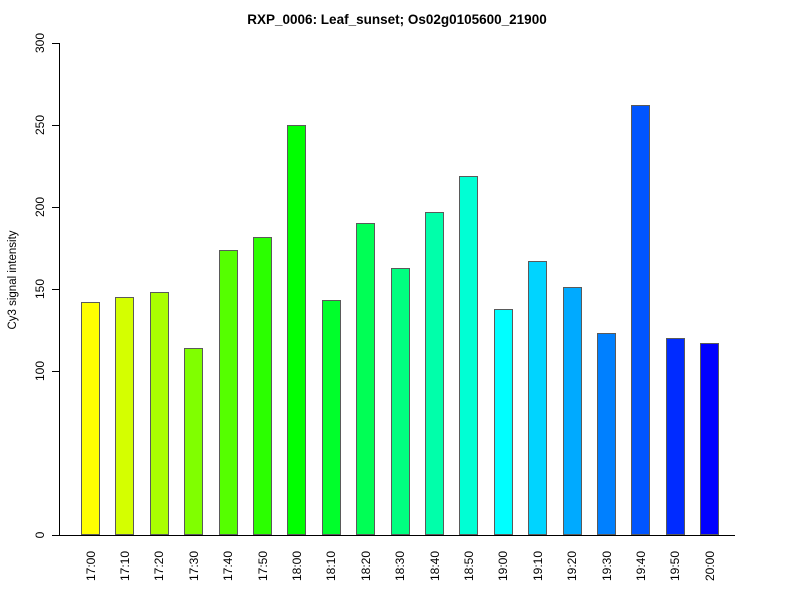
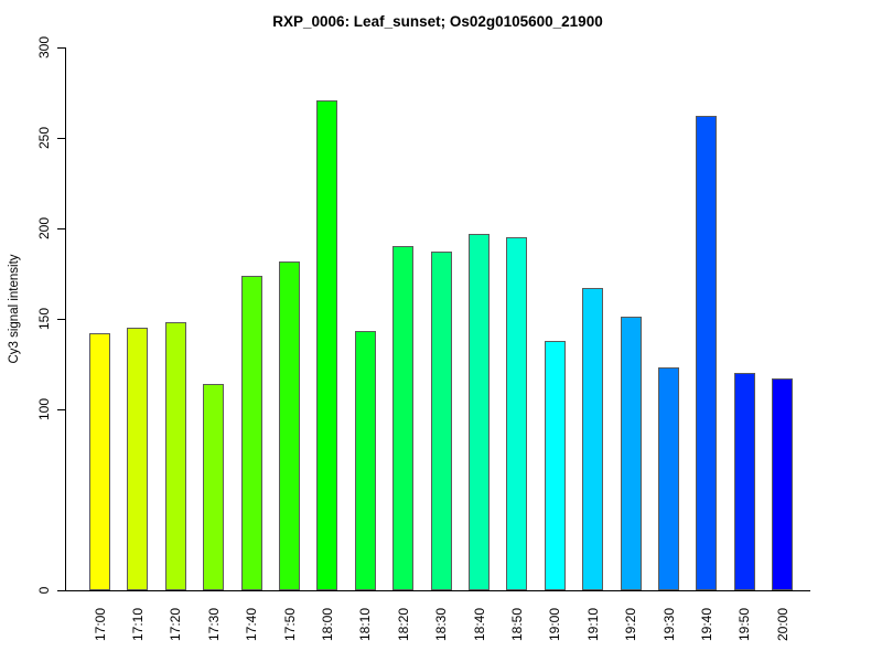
18:00: 250 -> 271
18:30: 163 -> 187
18:50: 219 -> 195
